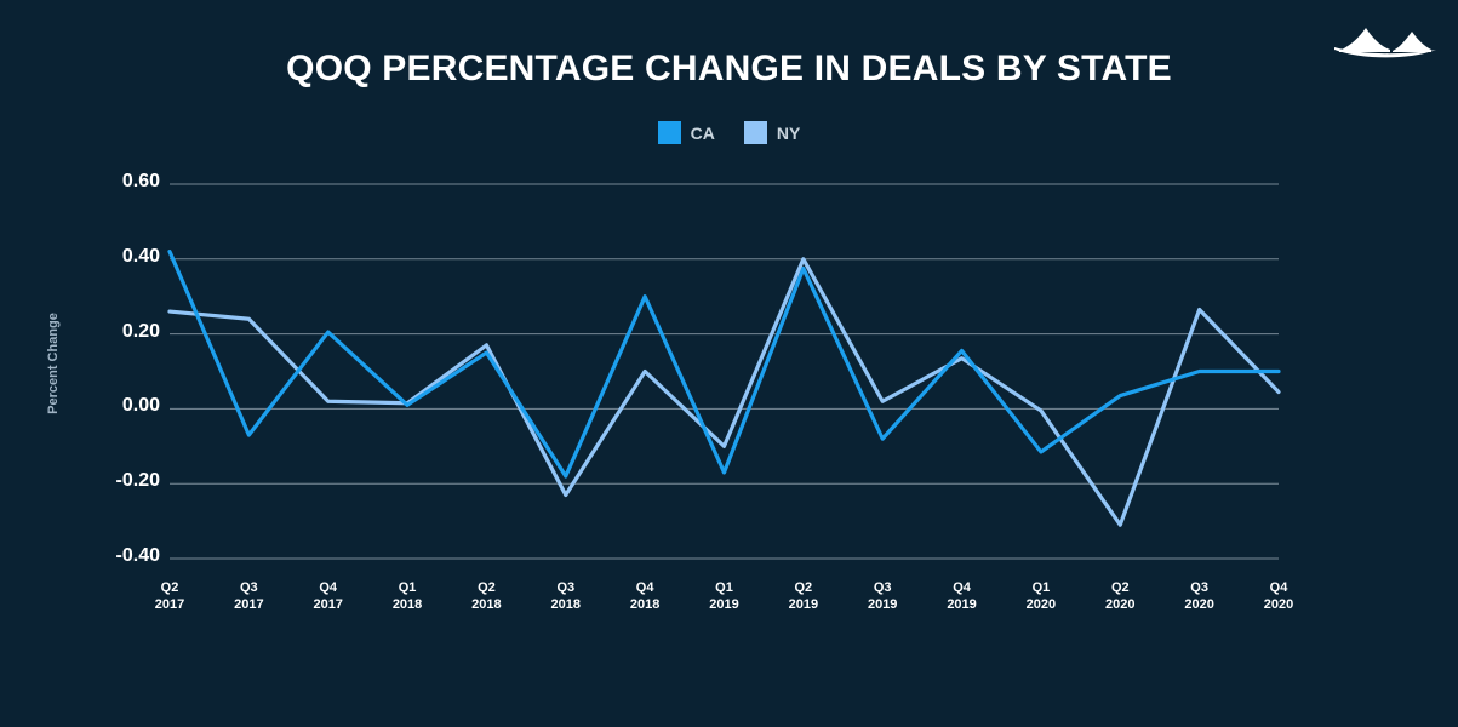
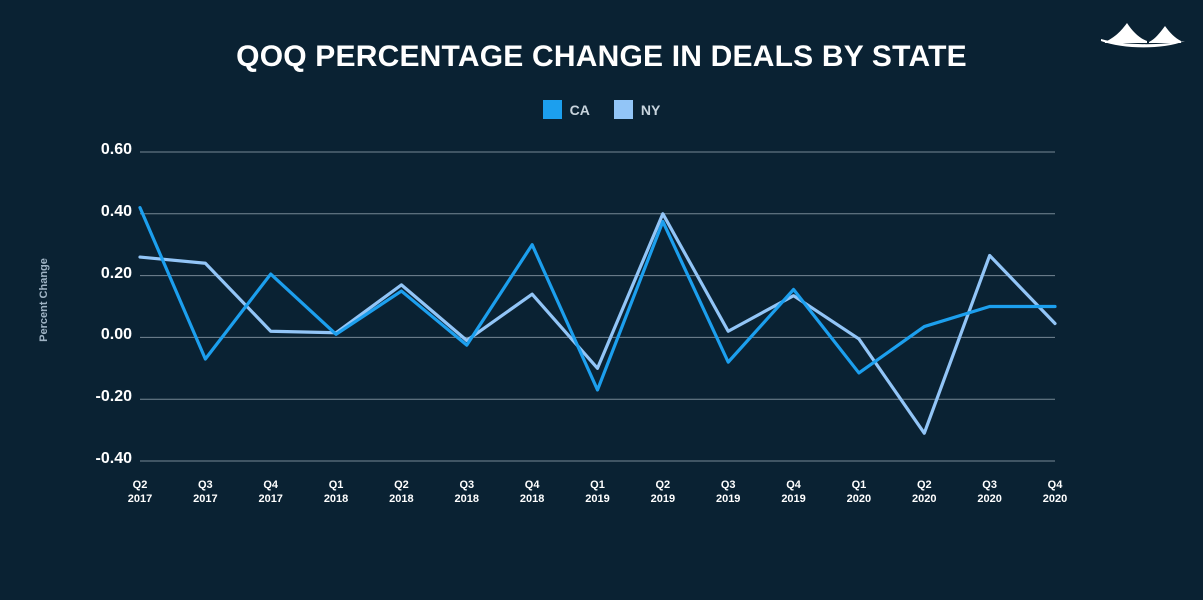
CA/Q3 2018: -0.18 -> -0.03
NY/Q3 2018: -0.23 -> -0.01
NY/Q4 2018: 0.10 -> 0.14
